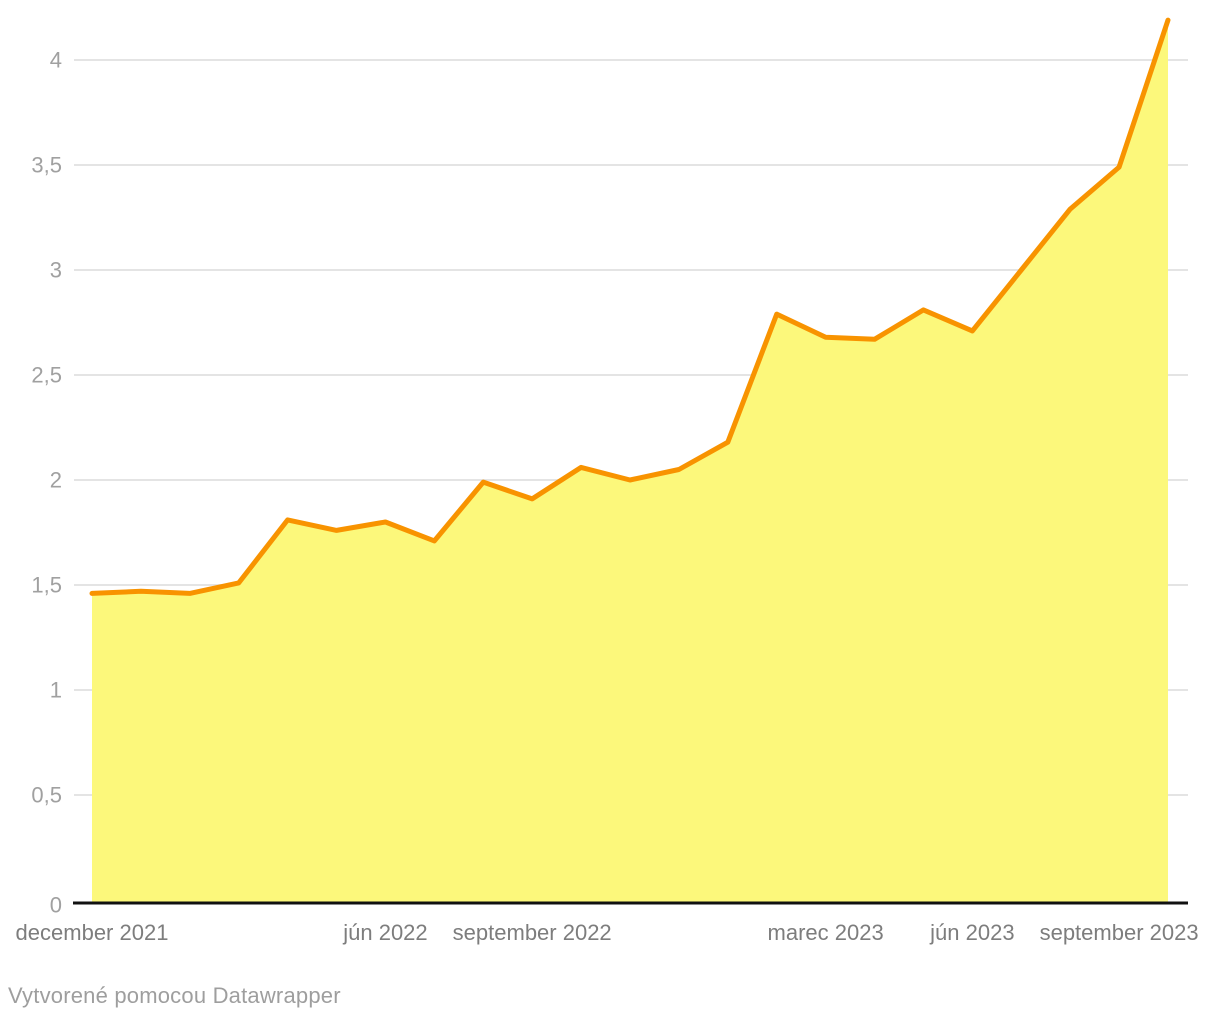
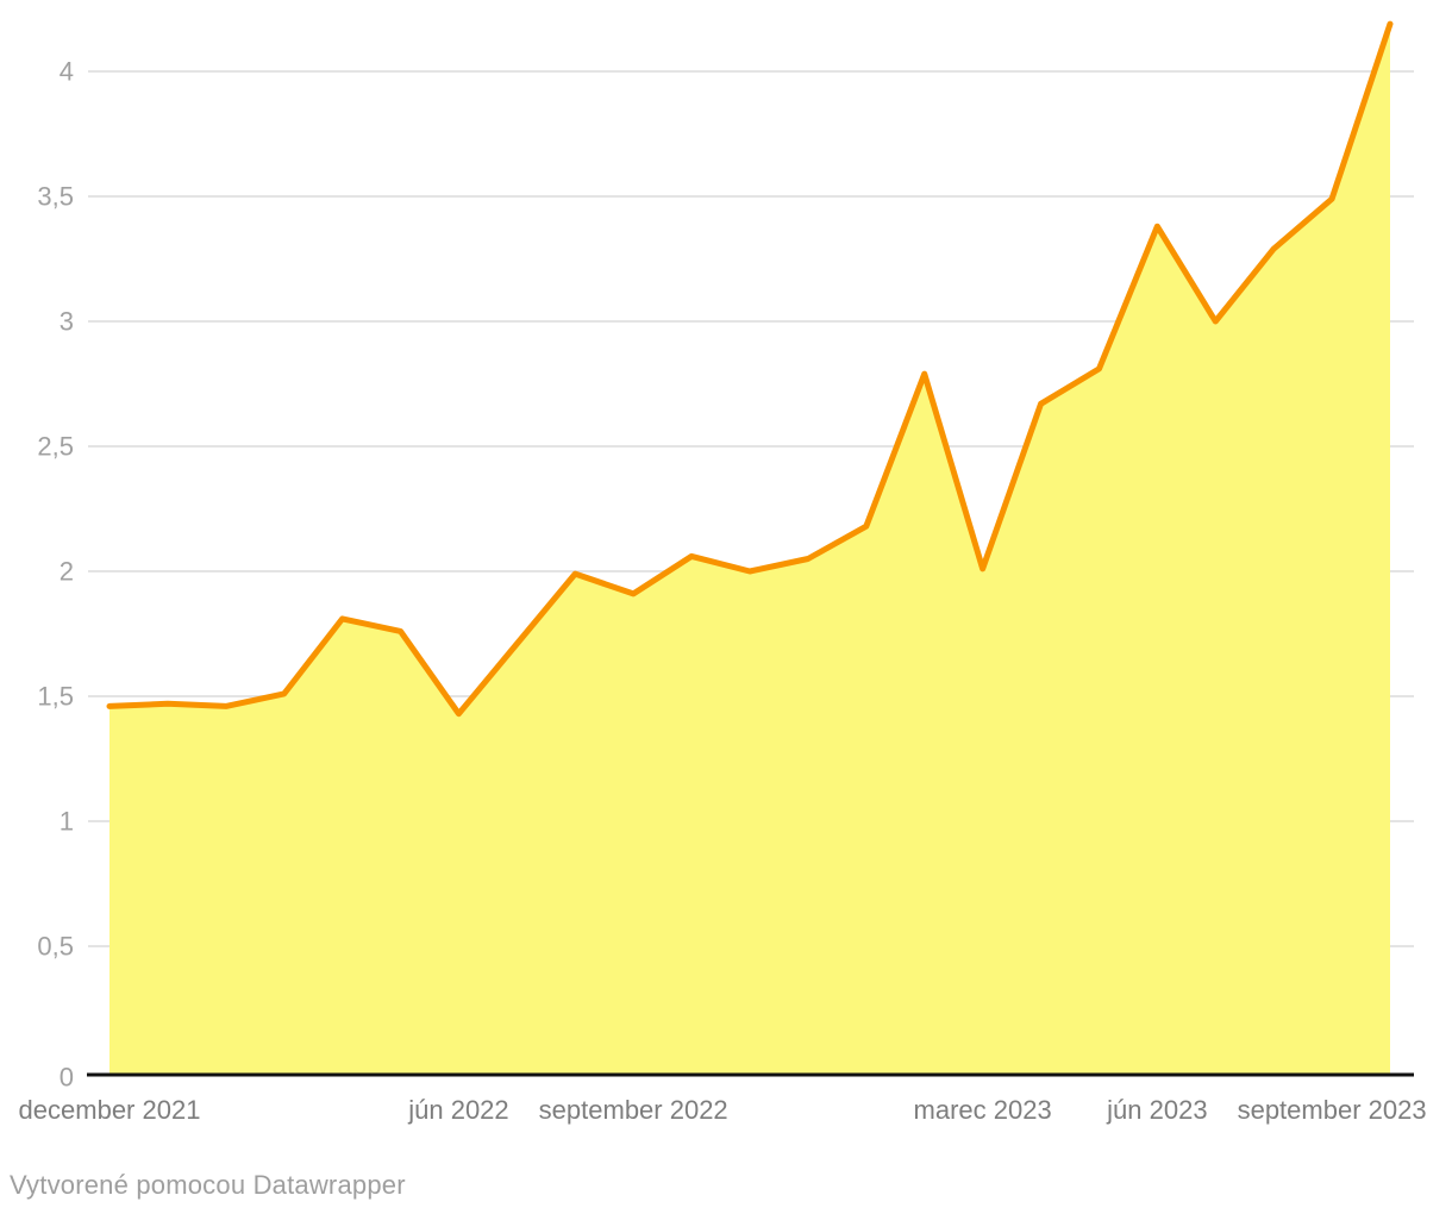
jún 2022: 1.80 -> 1.43
marec 2023: 2.68 -> 2.01
jún 2023: 2.71 -> 3.38
